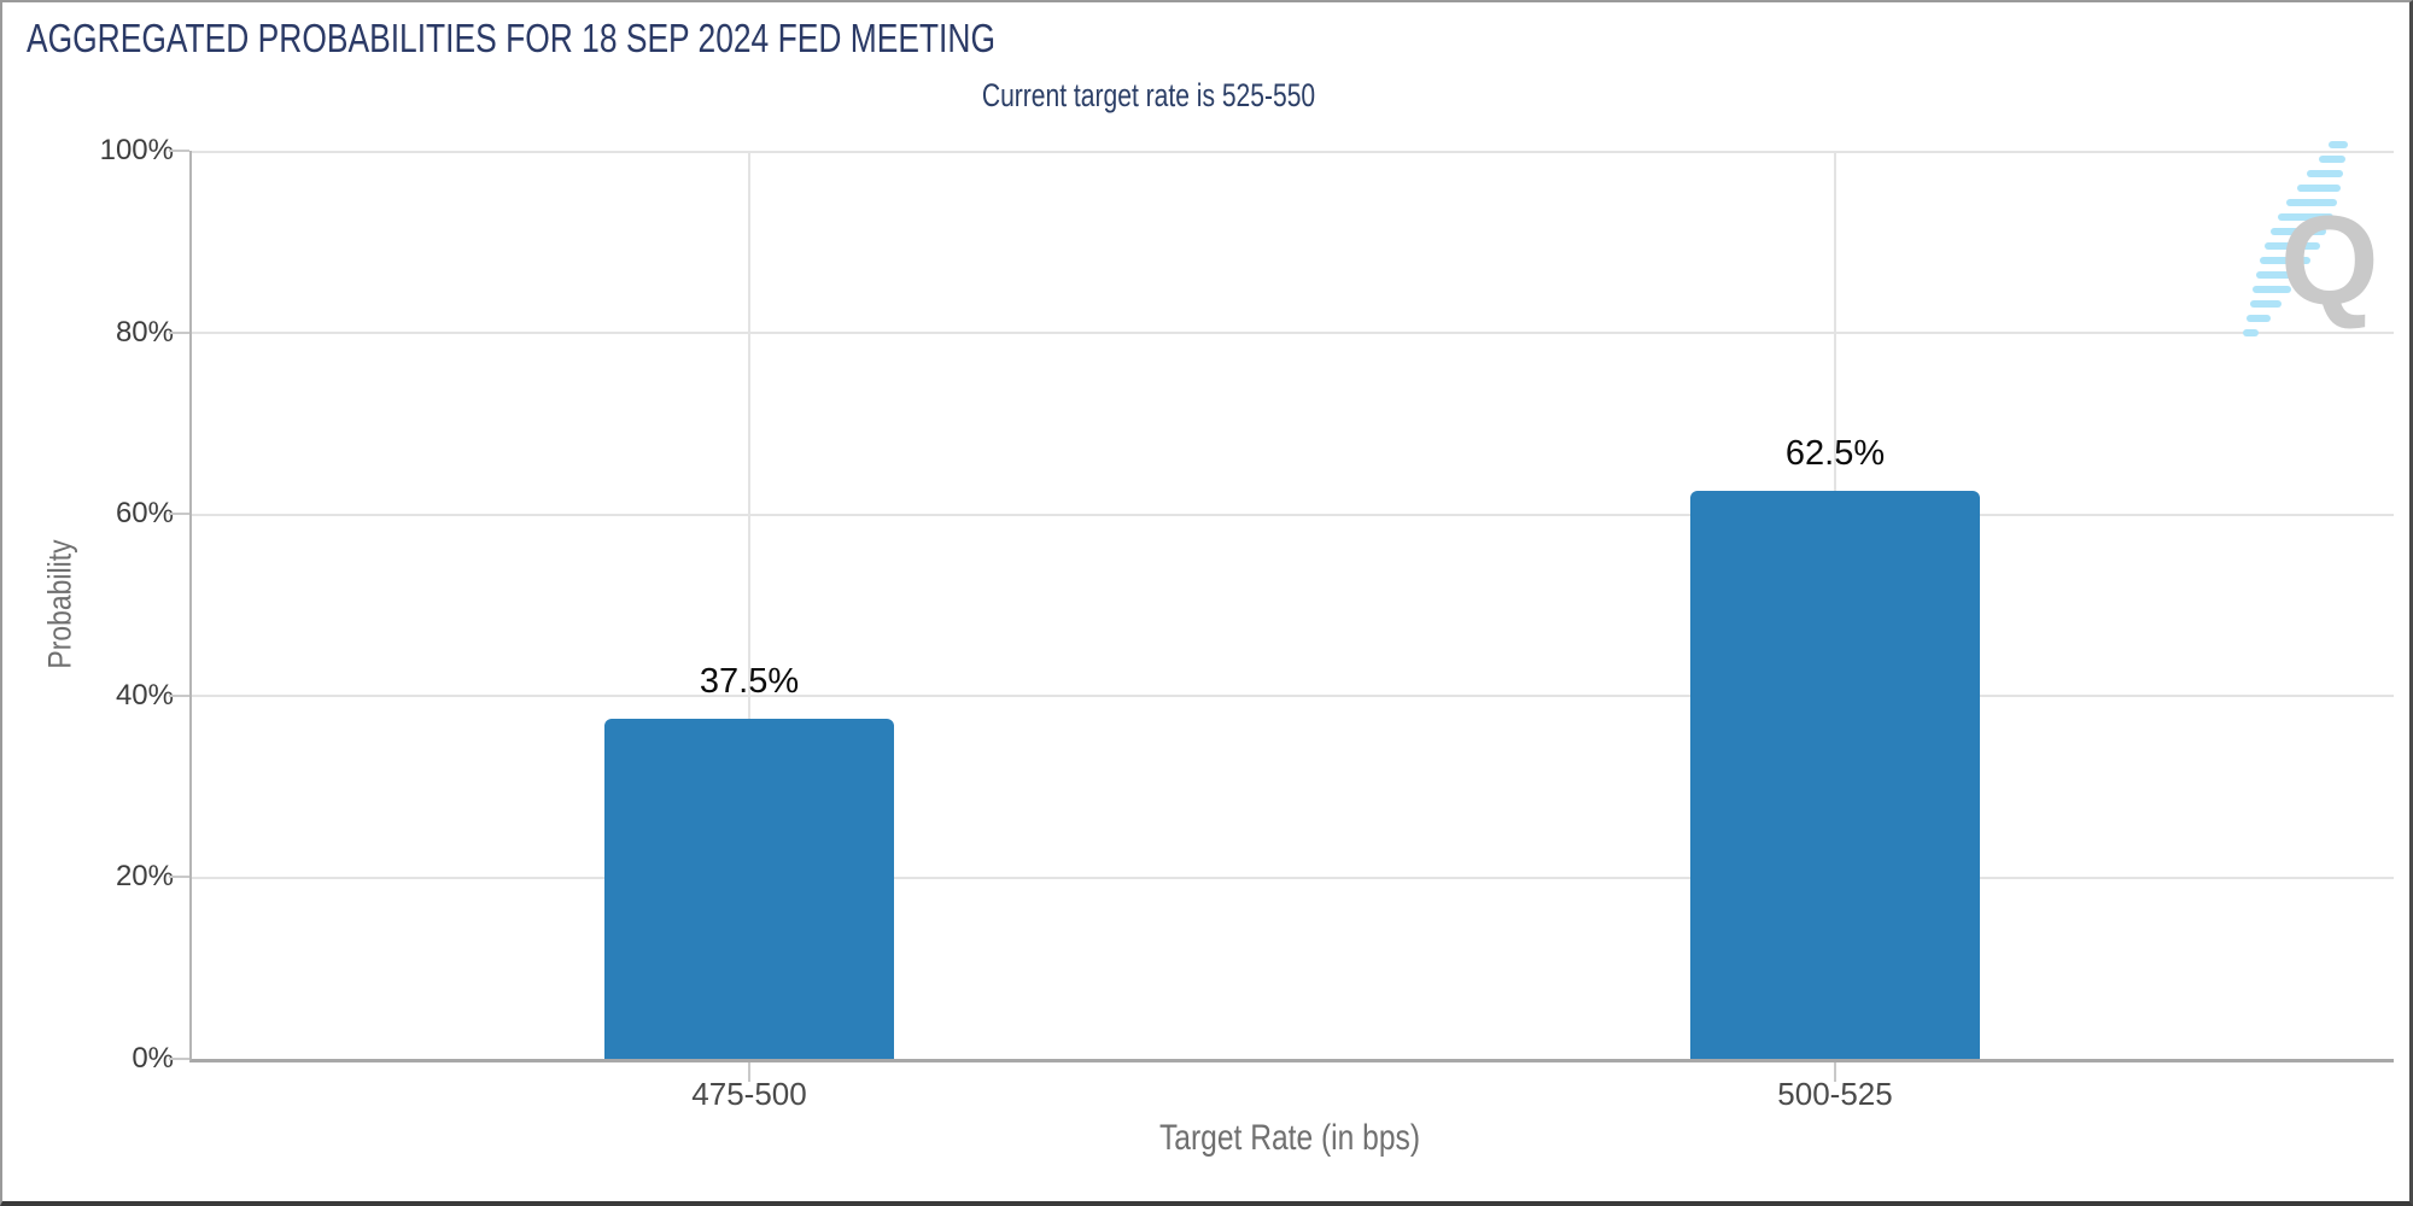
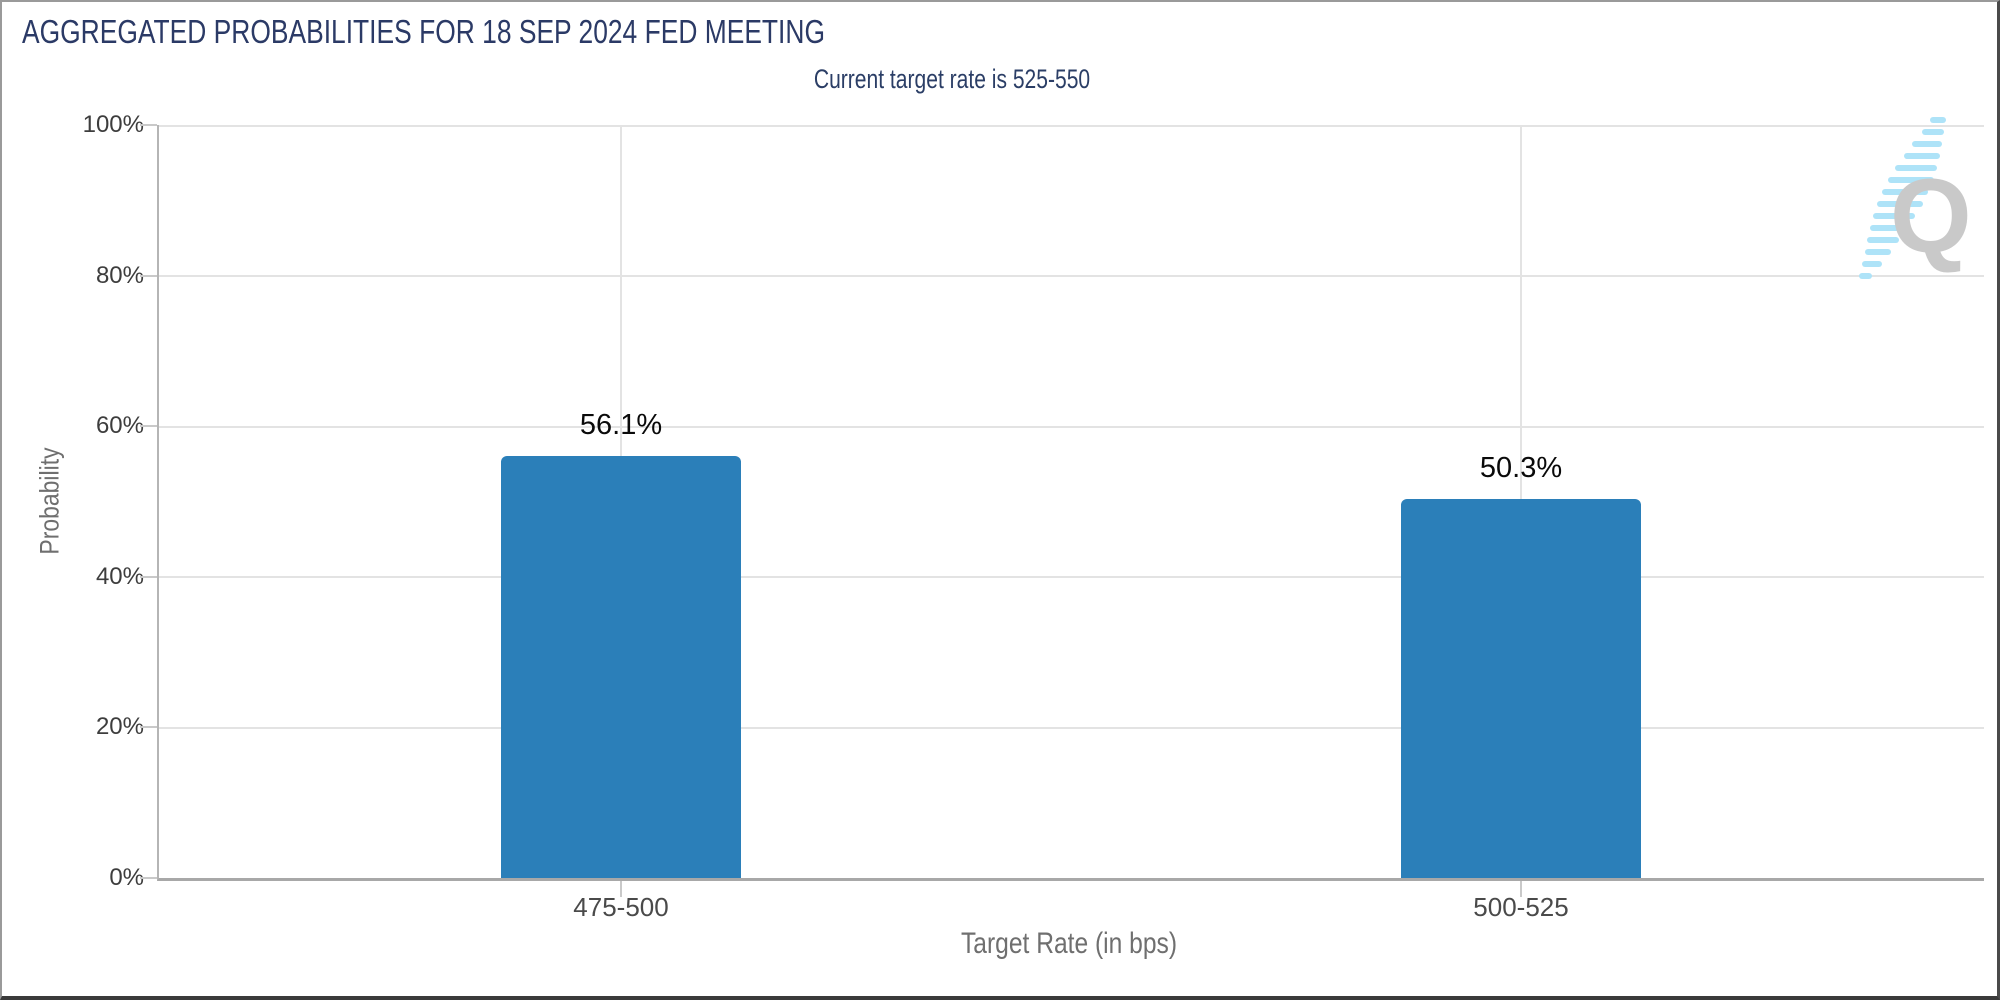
475-500: 37.5% -> 56.1%
500-525: 62.5% -> 50.3%
